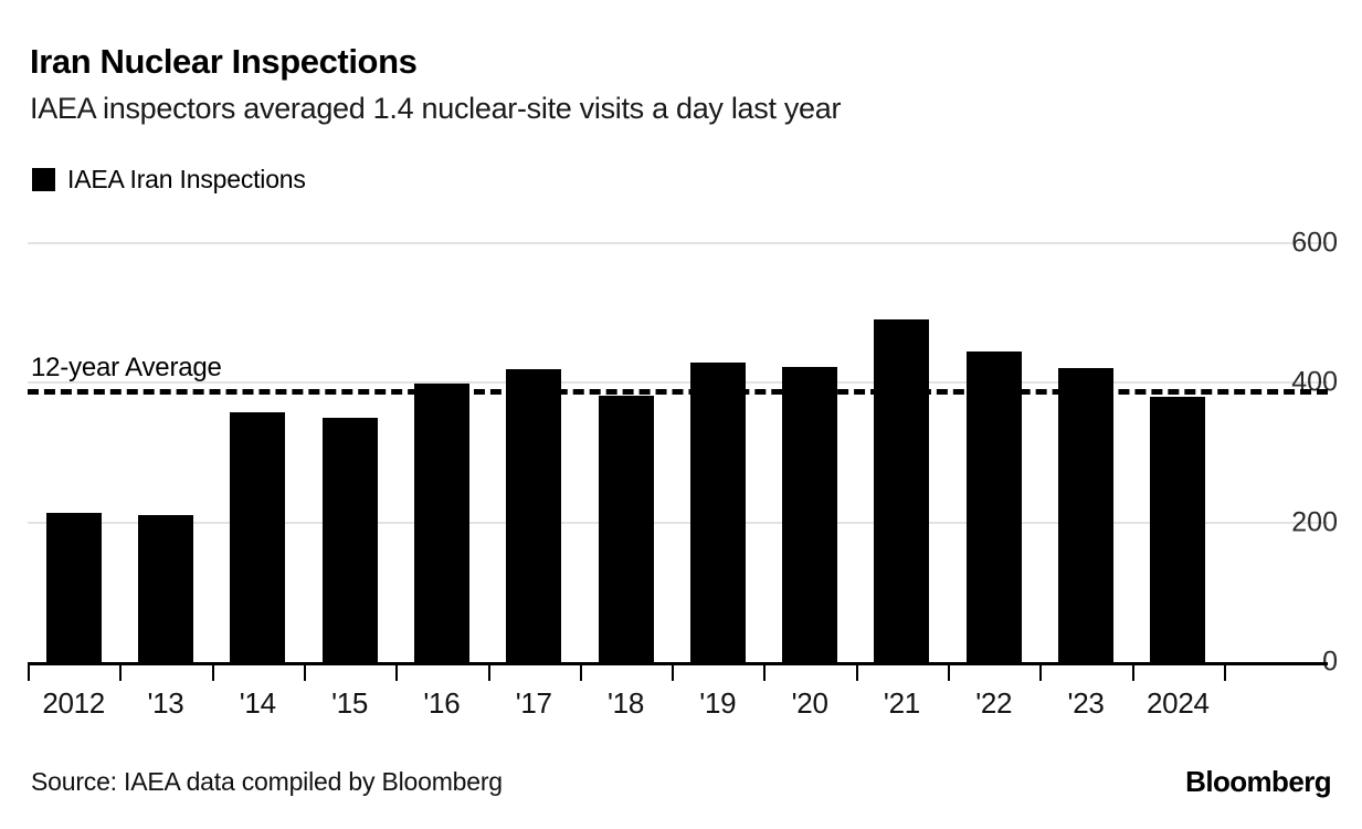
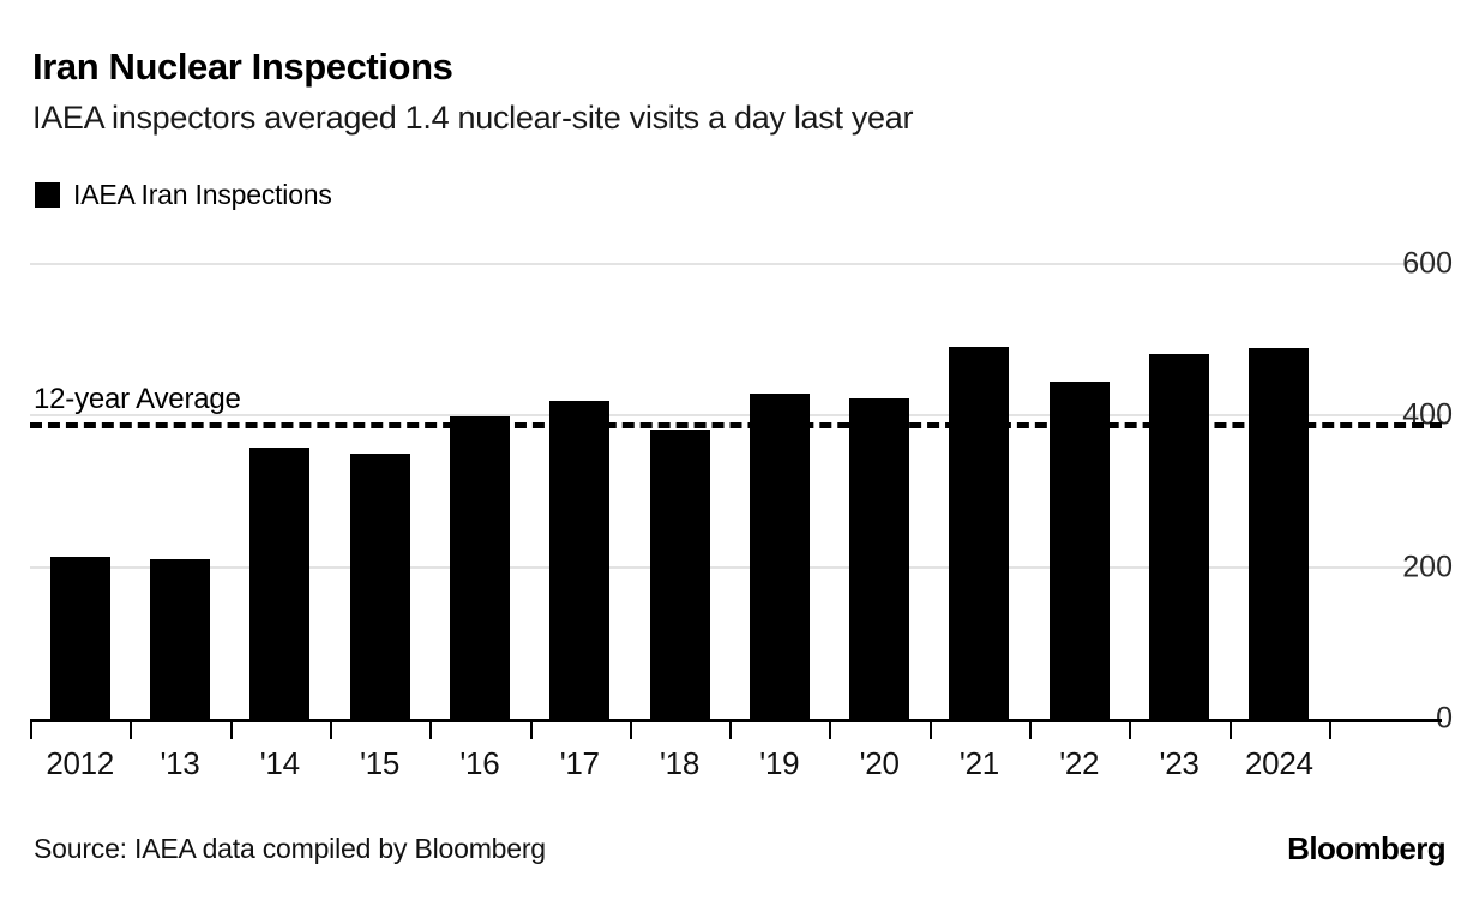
'23: 420 -> 480
2024: 380 -> 490
